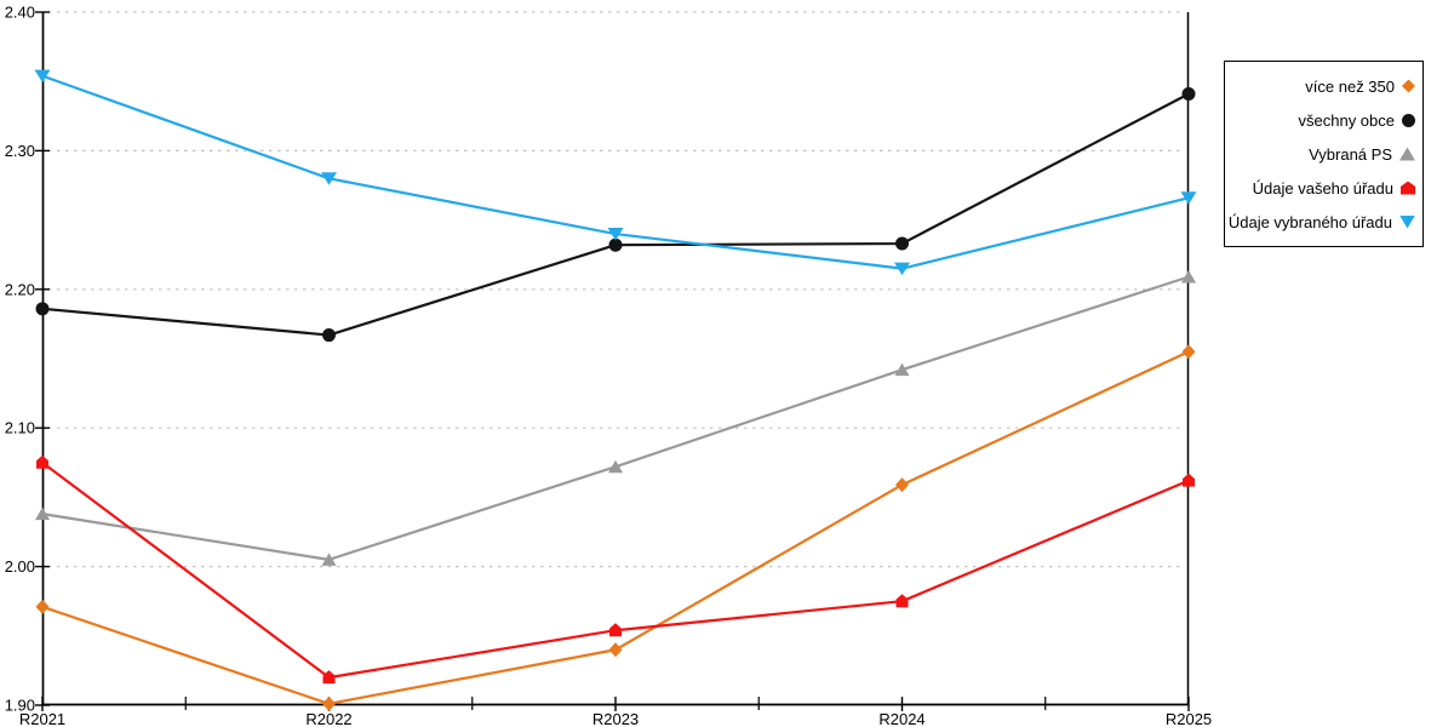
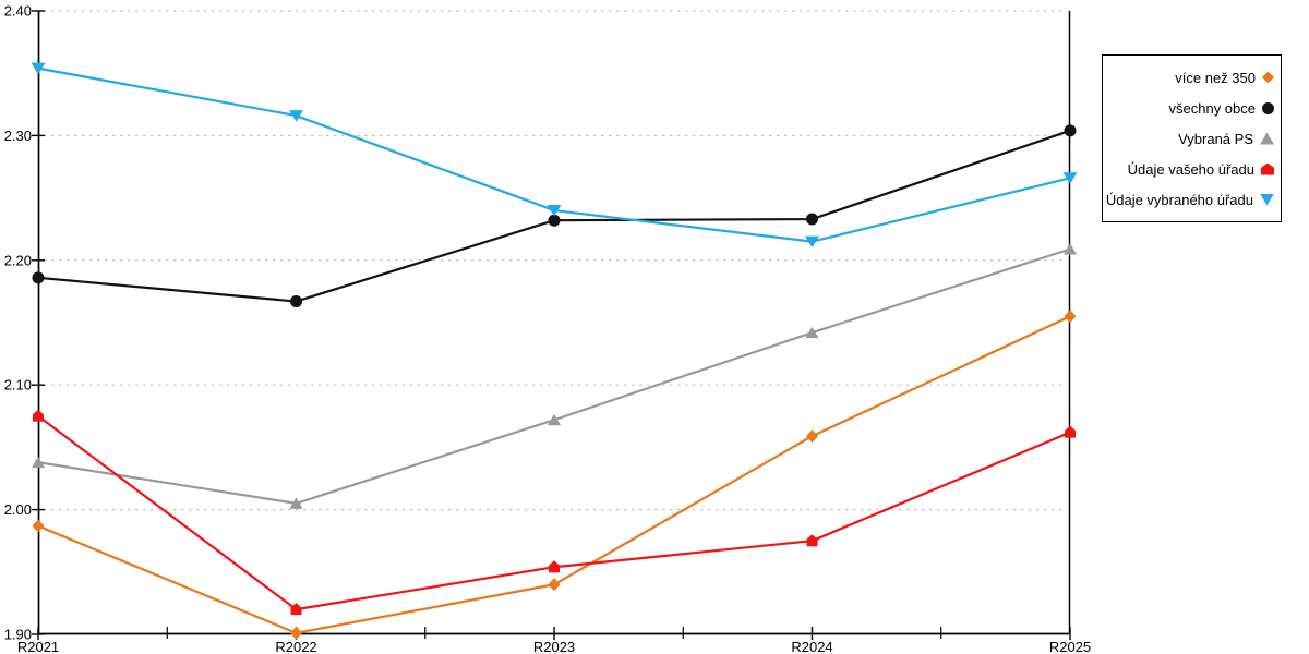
více než 350/R2021: 1.971 -> 1.987
Údaje vybraného úřadu/R2022: 2.280 -> 2.316
všechny obce/R2025: 2.341 -> 2.304
